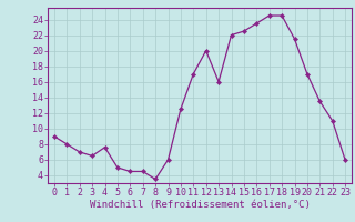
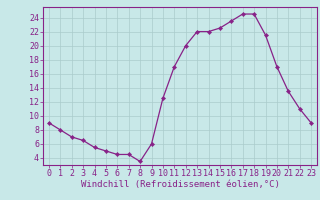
4: 7.6 -> 5.5
13: 16.0 -> 22.0
23: 6.0 -> 9.0
